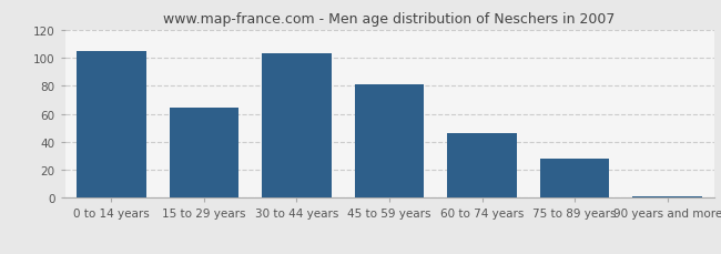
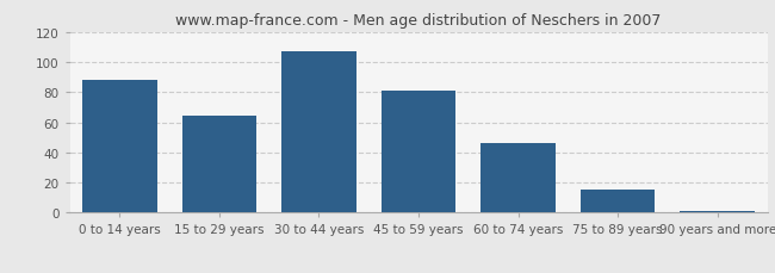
0 to 14 years: 105 -> 88
30 to 44 years: 103 -> 107
75 to 89 years: 28 -> 15
